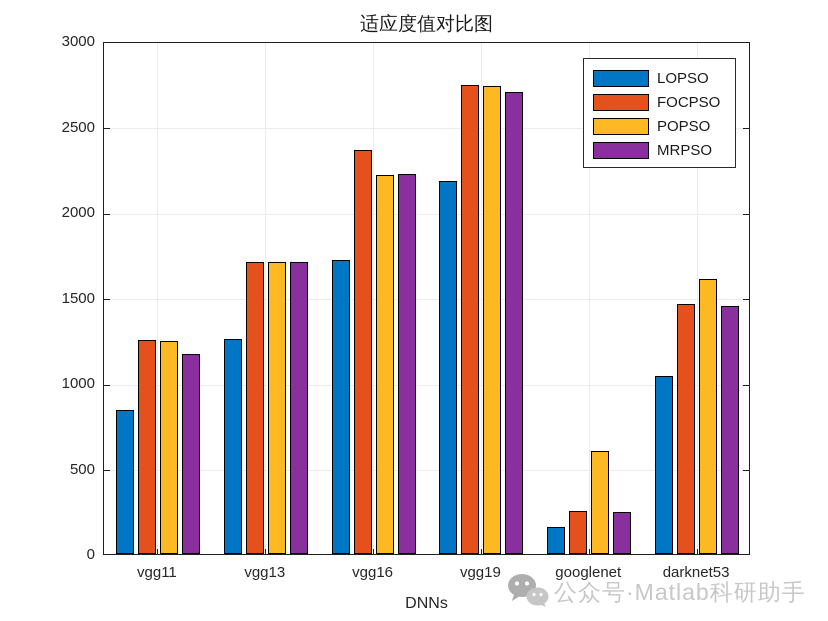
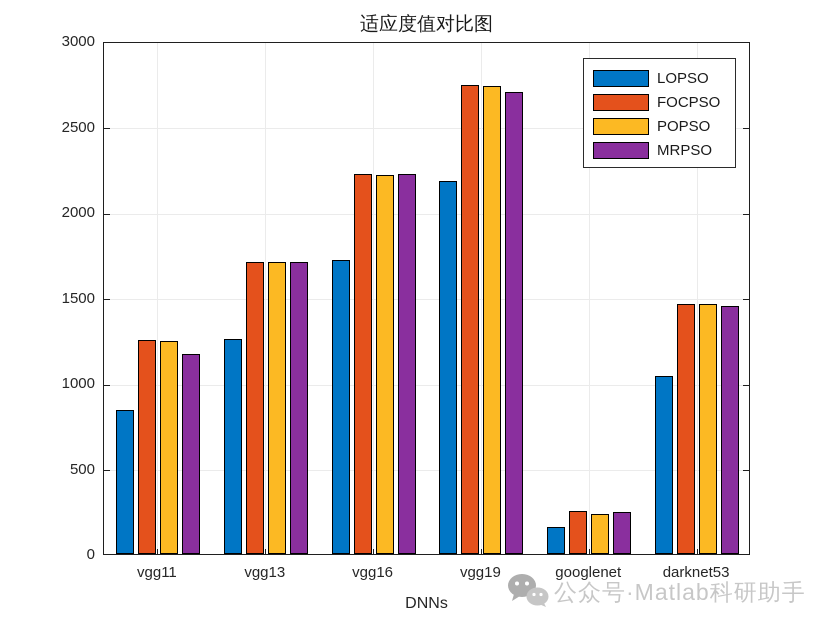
FOCPSO/vgg16: 2360 -> 2220
POPSO/googlenet: 600 -> 240
POPSO/darknet53: 1610 -> 1460
